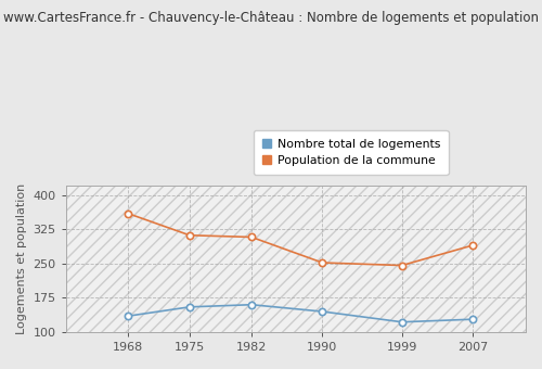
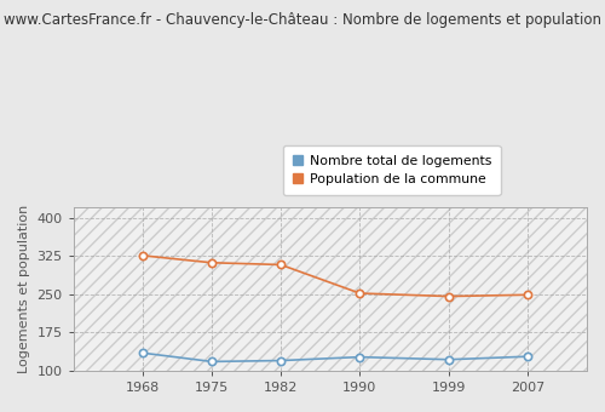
Population de la commune/1968: 360 -> 326
Nombre total de logements/1975: 155 -> 118
Nombre total de logements/1982: 160 -> 120
Nombre total de logements/1990: 145 -> 127
Population de la commune/2007: 290 -> 249
